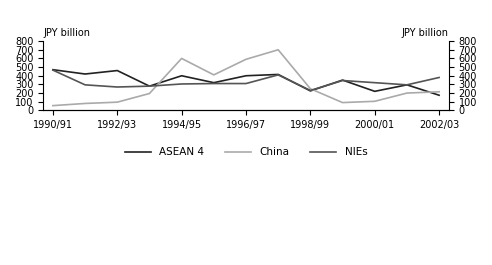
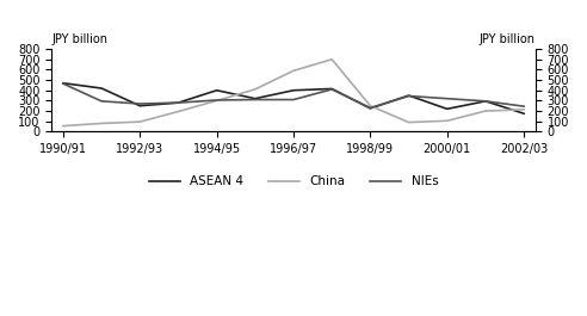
ASEAN 4/1992/93: 460 -> 250
China/1994/95: 600 -> 300
NIEs/2002/03: 380 -> 240
